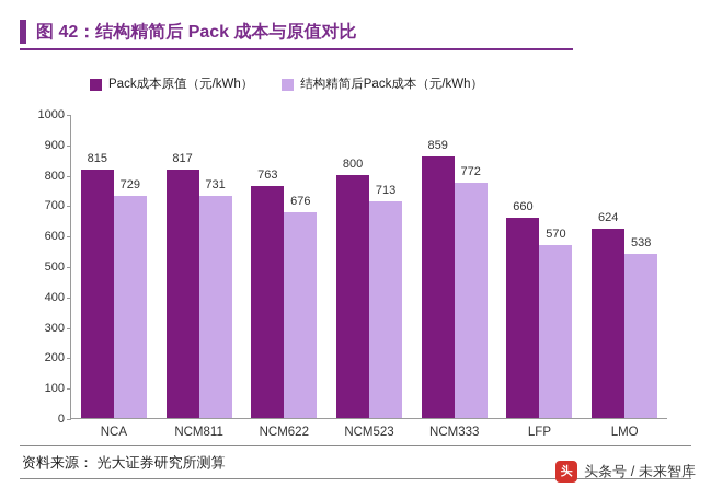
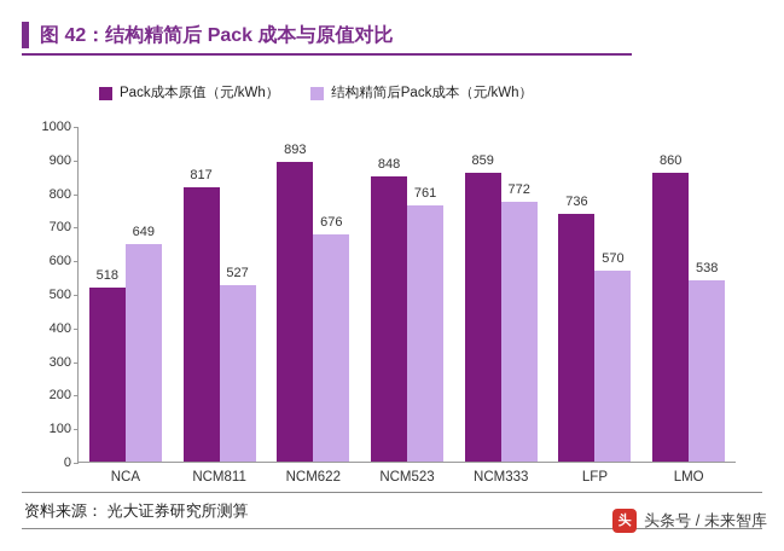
Pack成本原值（元/kWh）/NCA: 815 -> 518
结构精简后Pack成本（元/kWh）/NCA: 729 -> 649
结构精简后Pack成本（元/kWh）/NCM811: 731 -> 527
Pack成本原值（元/kWh）/NCM622: 763 -> 893
Pack成本原值（元/kWh）/NCM523: 800 -> 848
结构精简后Pack成本（元/kWh）/NCM523: 713 -> 761
Pack成本原值（元/kWh）/LFP: 660 -> 736
Pack成本原值（元/kWh）/LMO: 624 -> 860
